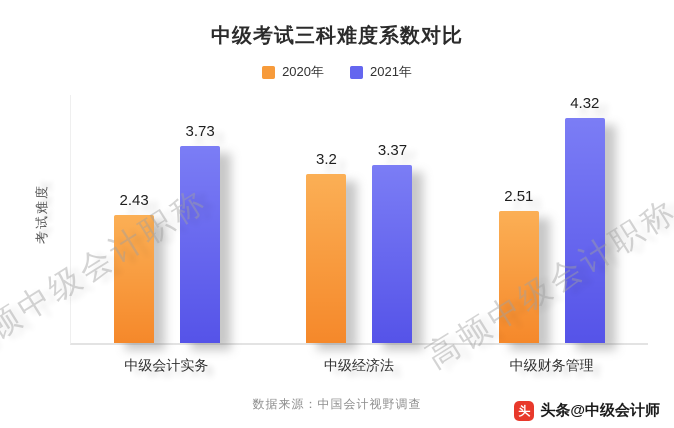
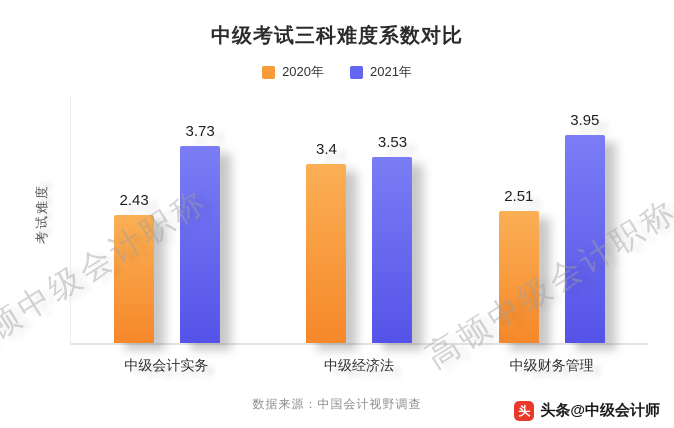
2020年/中级经济法: 3.2 -> 3.4
2021年/中级经济法: 3.37 -> 3.53
2021年/中级财务管理: 4.32 -> 3.95
